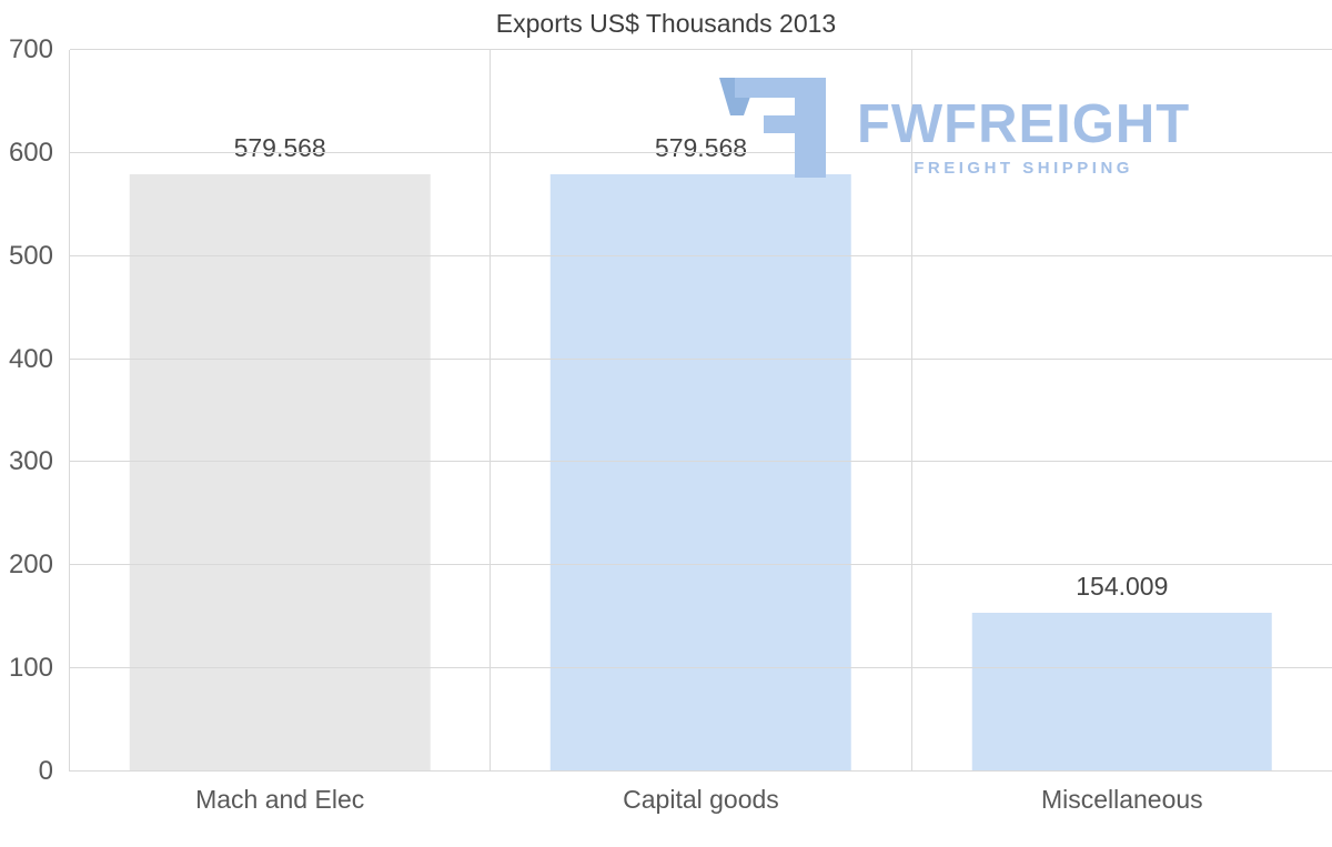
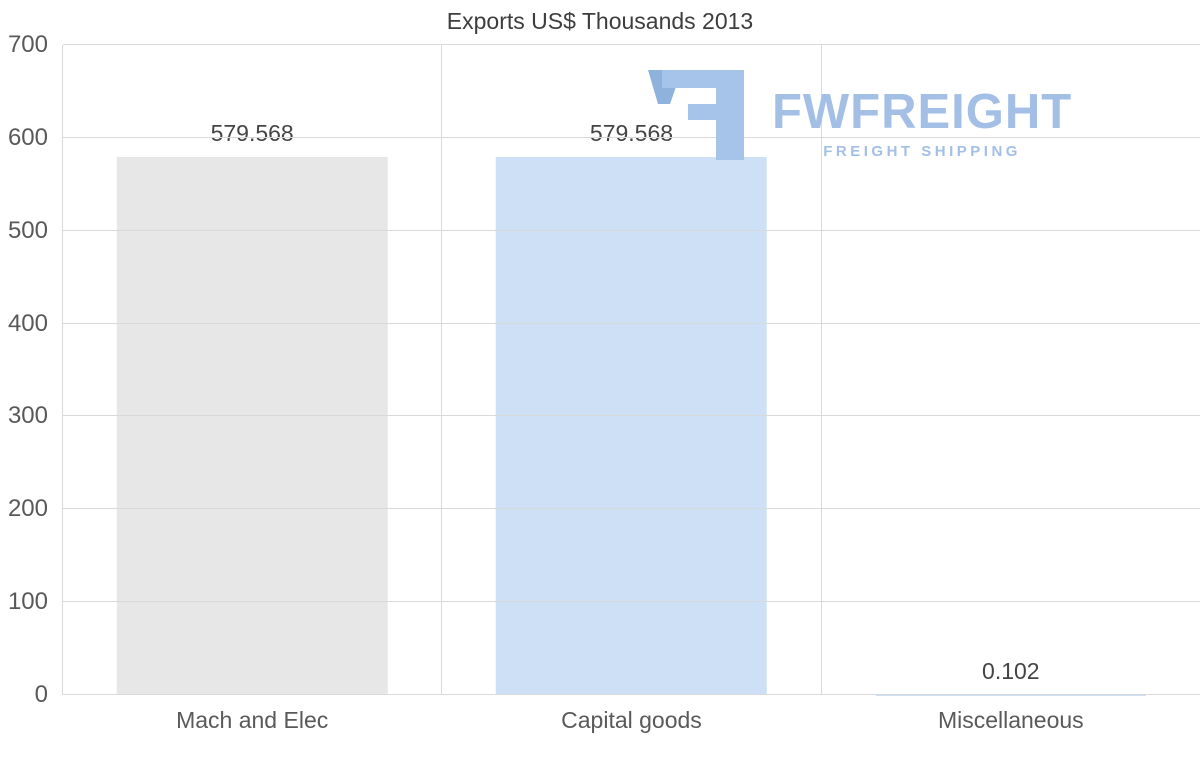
Miscellaneous: 154.009 -> 0.102
